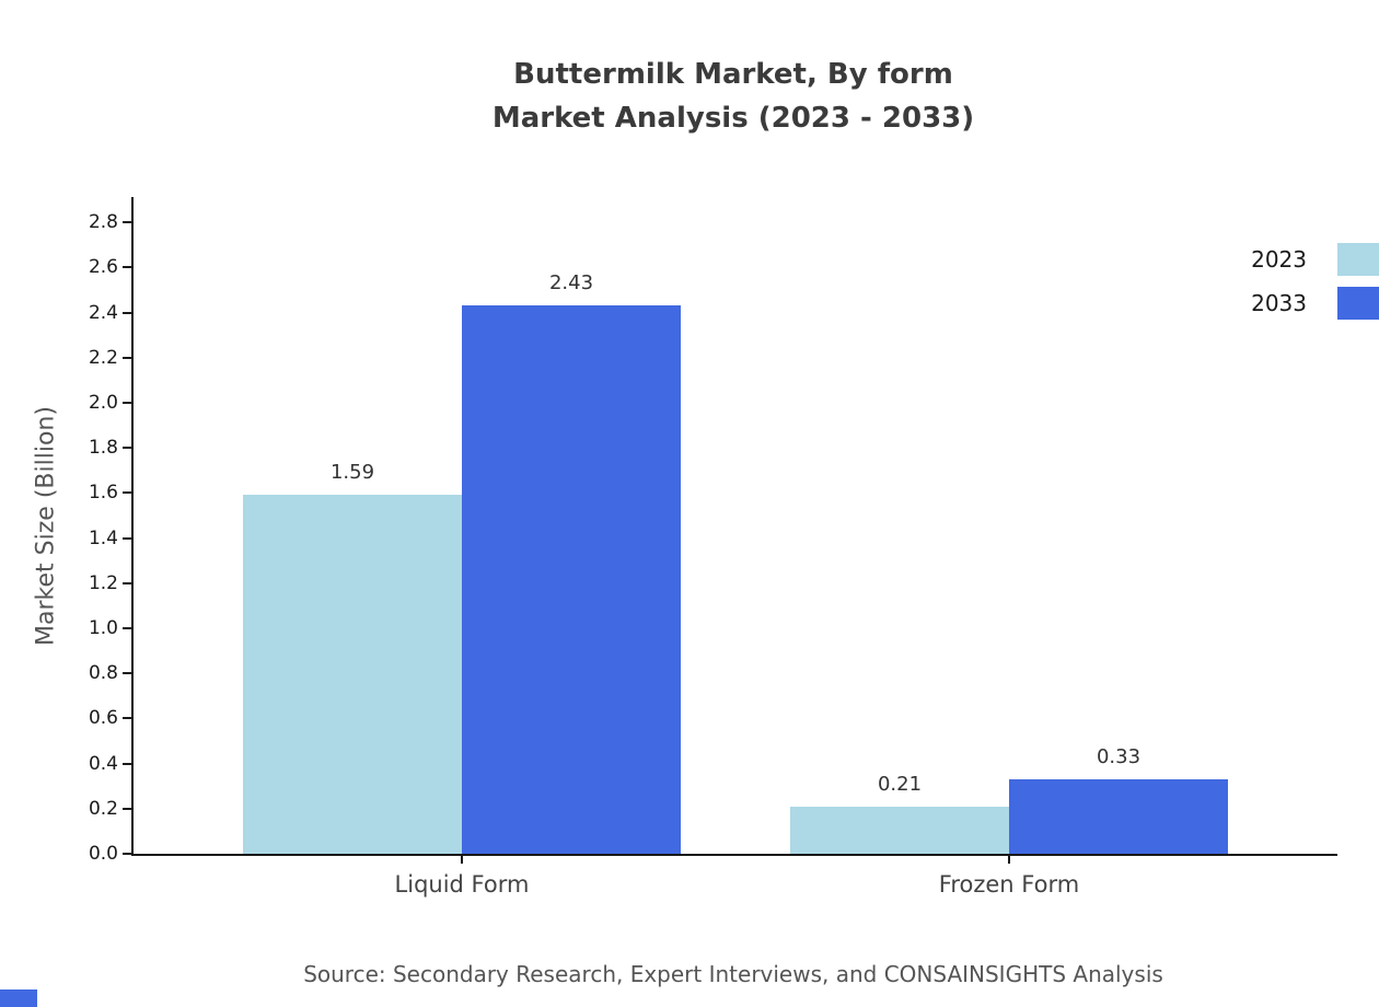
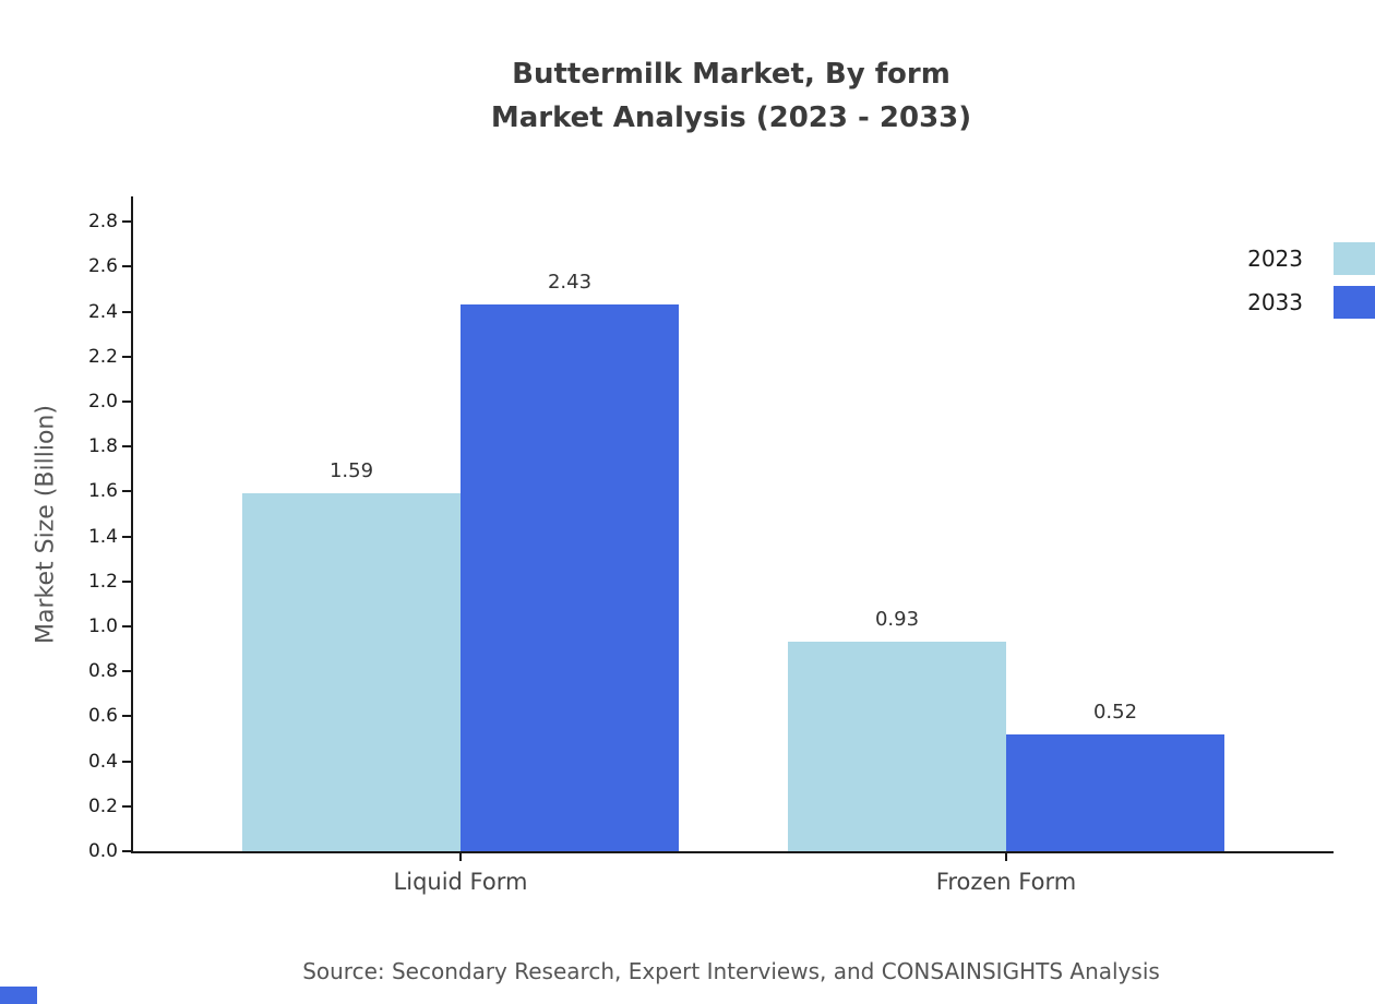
2023/Frozen Form: 0.21 -> 0.93
2033/Frozen Form: 0.33 -> 0.52
